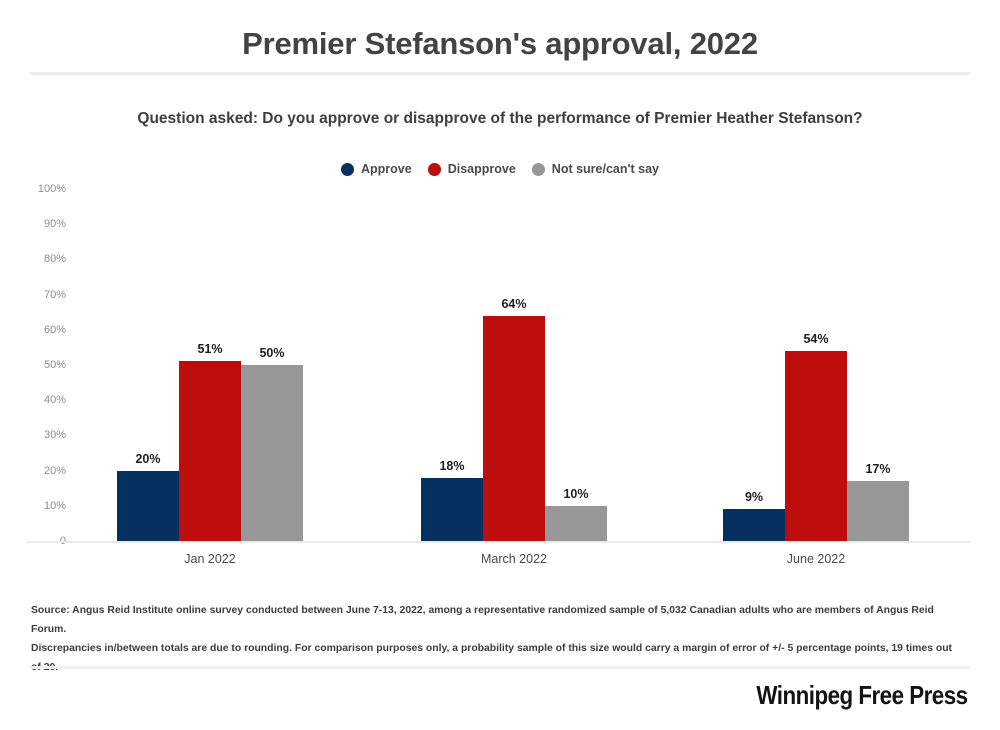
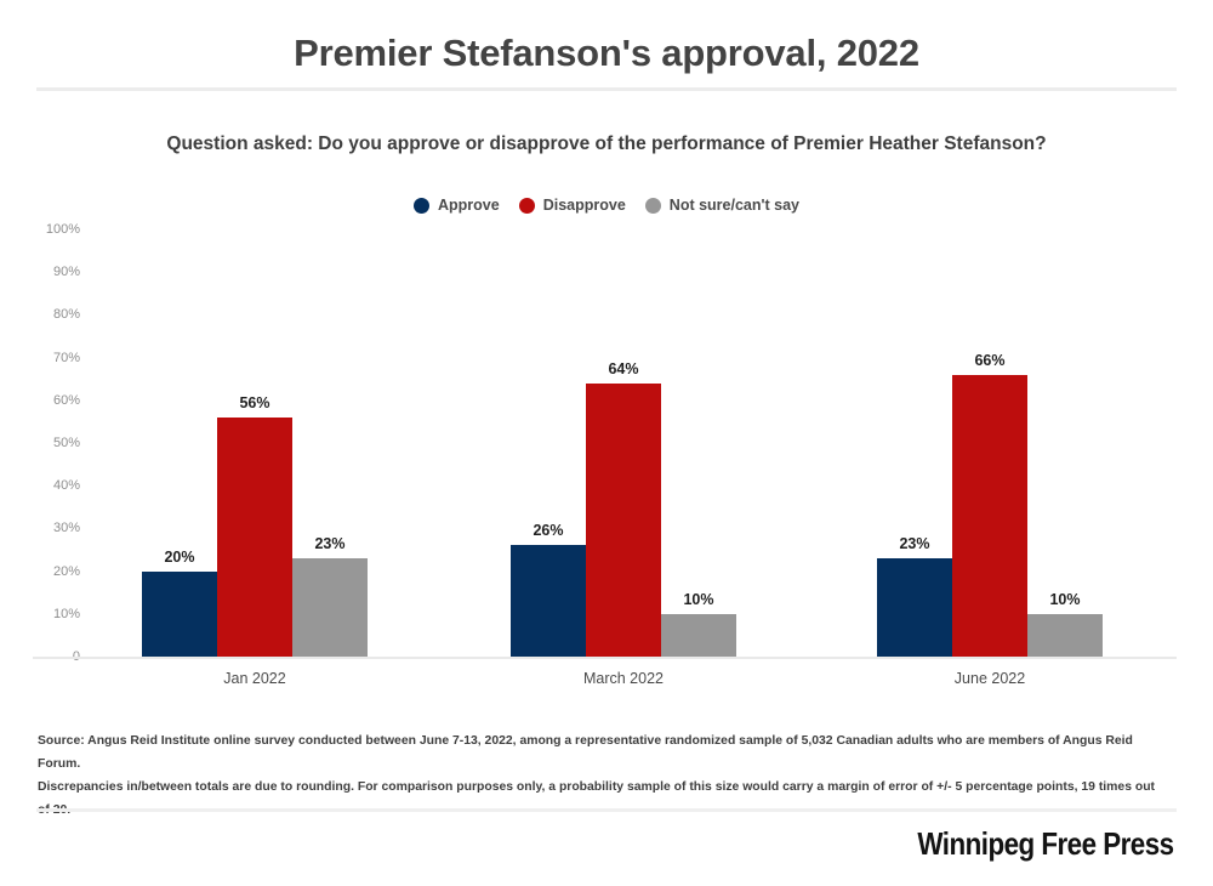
Disapprove/Jan 2022: 51% -> 56%
Not sure/can't say/Jan 2022: 50% -> 23%
Approve/March 2022: 18% -> 26%
Approve/June 2022: 9% -> 23%
Disapprove/June 2022: 54% -> 66%
Not sure/can't say/June 2022: 17% -> 10%
